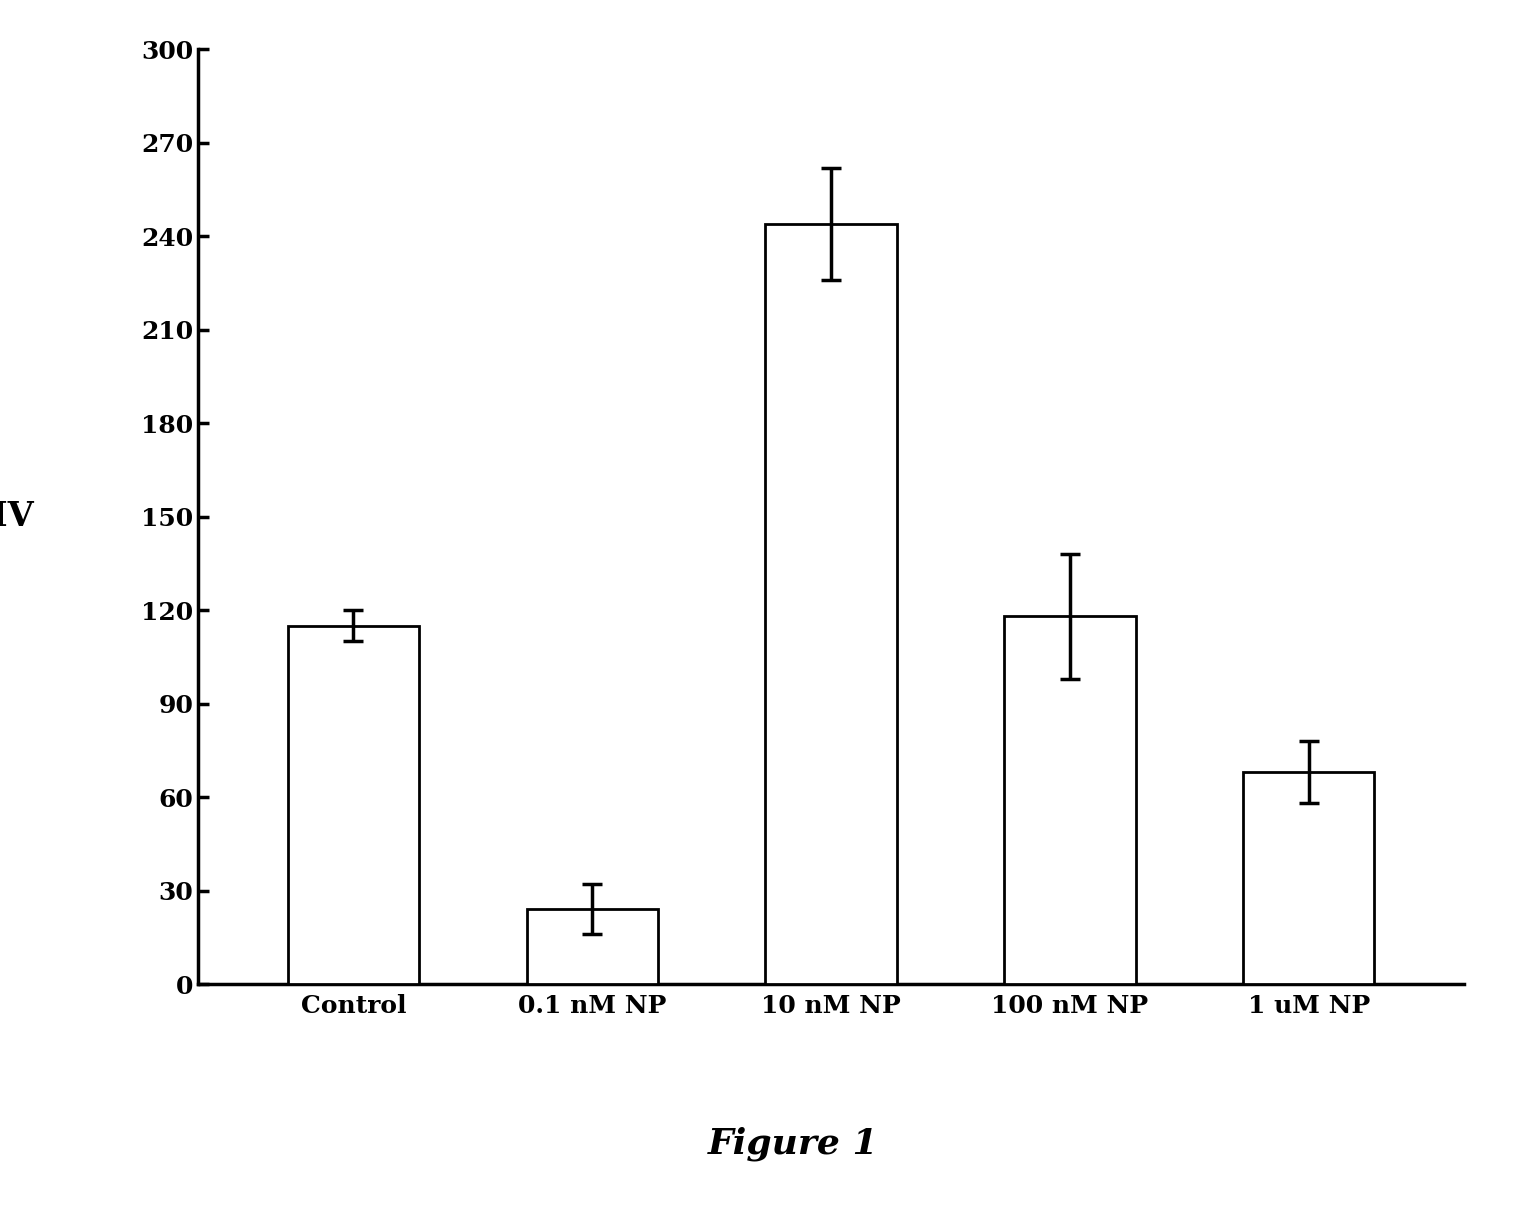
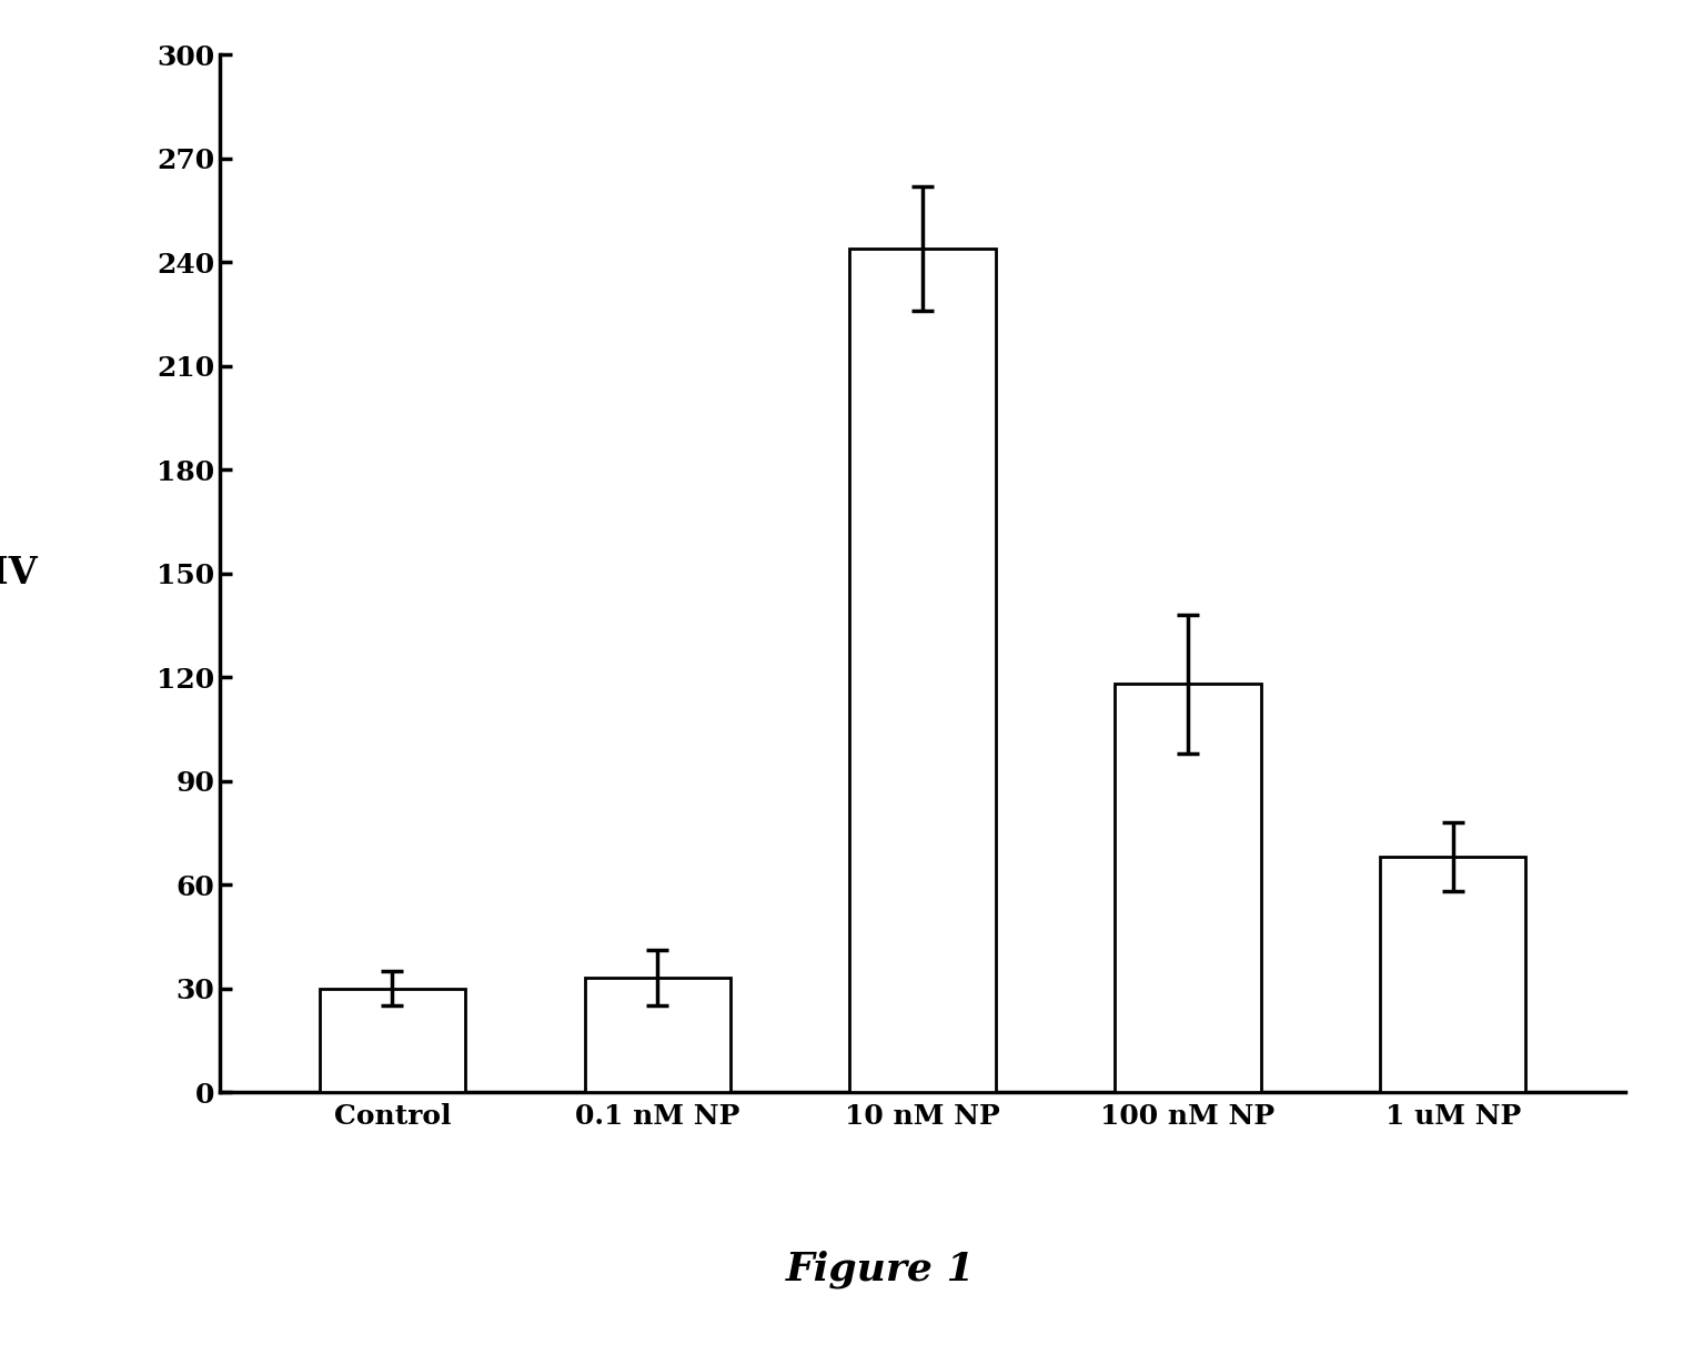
Control: 115 -> 30
0.1 nM NP: 24 -> 33
